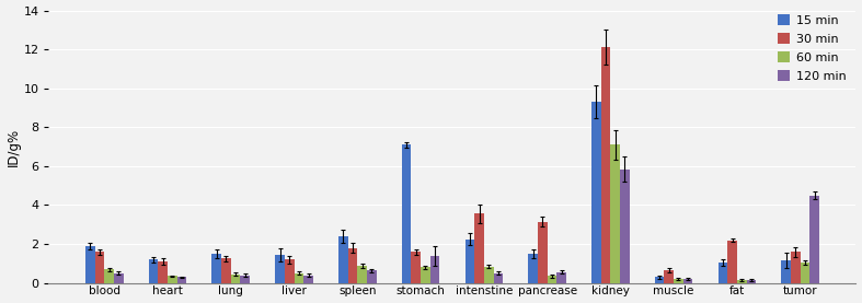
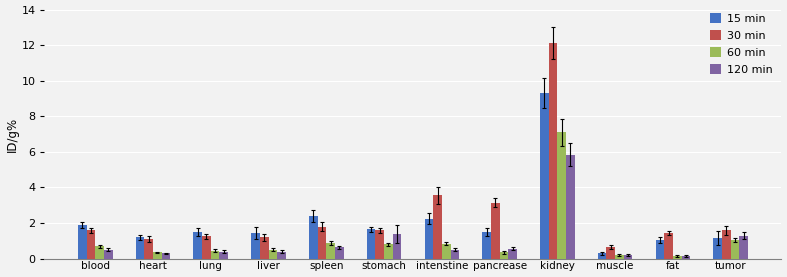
15 min/stomach: 7.1 -> 1.6
30 min/fat: 2.2 -> 1.4
120 min/tumor: 4.5 -> 1.3
